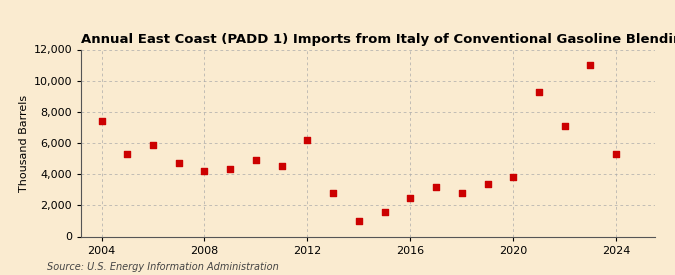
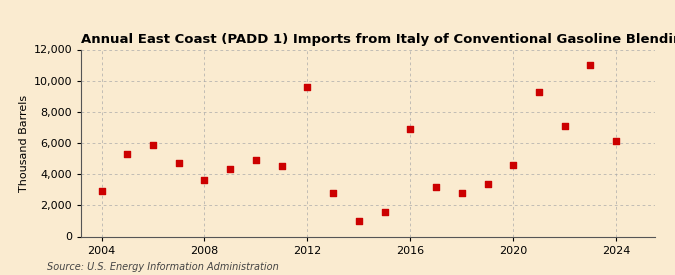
2004: 7,400 -> 2,900
2008: 4,200 -> 3,600
2012: 6,200 -> 9,600
2016: 2,500 -> 6,900
2020: 3,800 -> 4,600
2024: 5,300 -> 6,100
